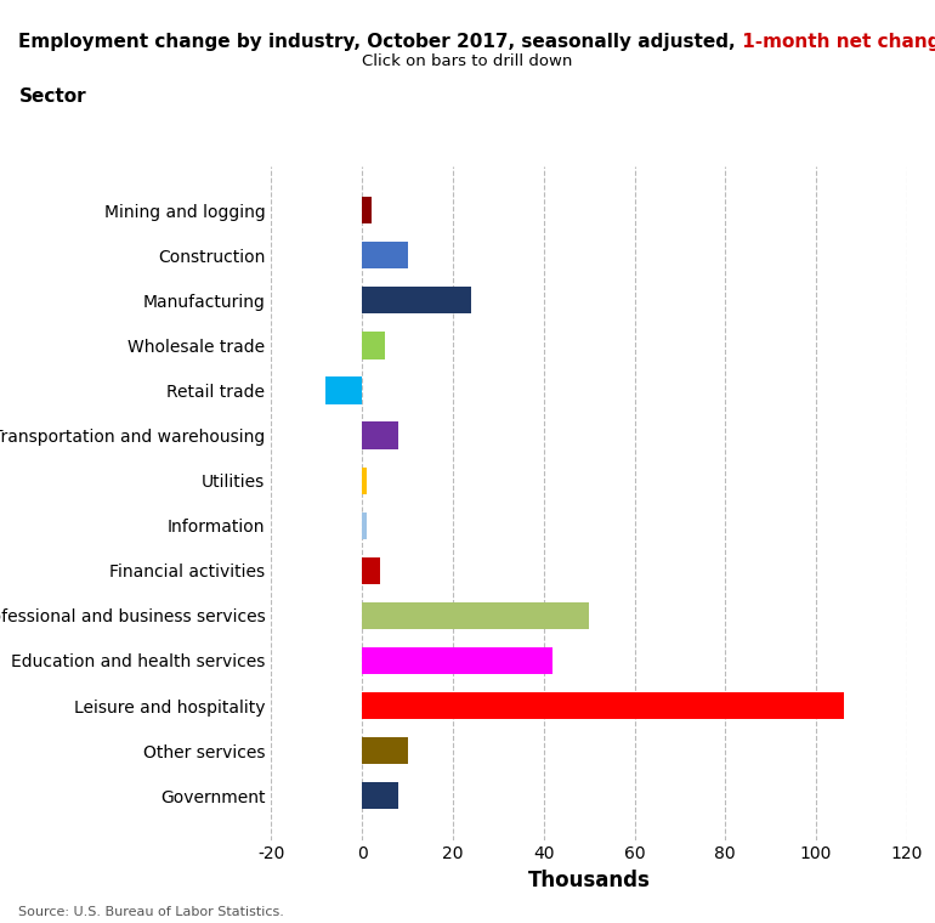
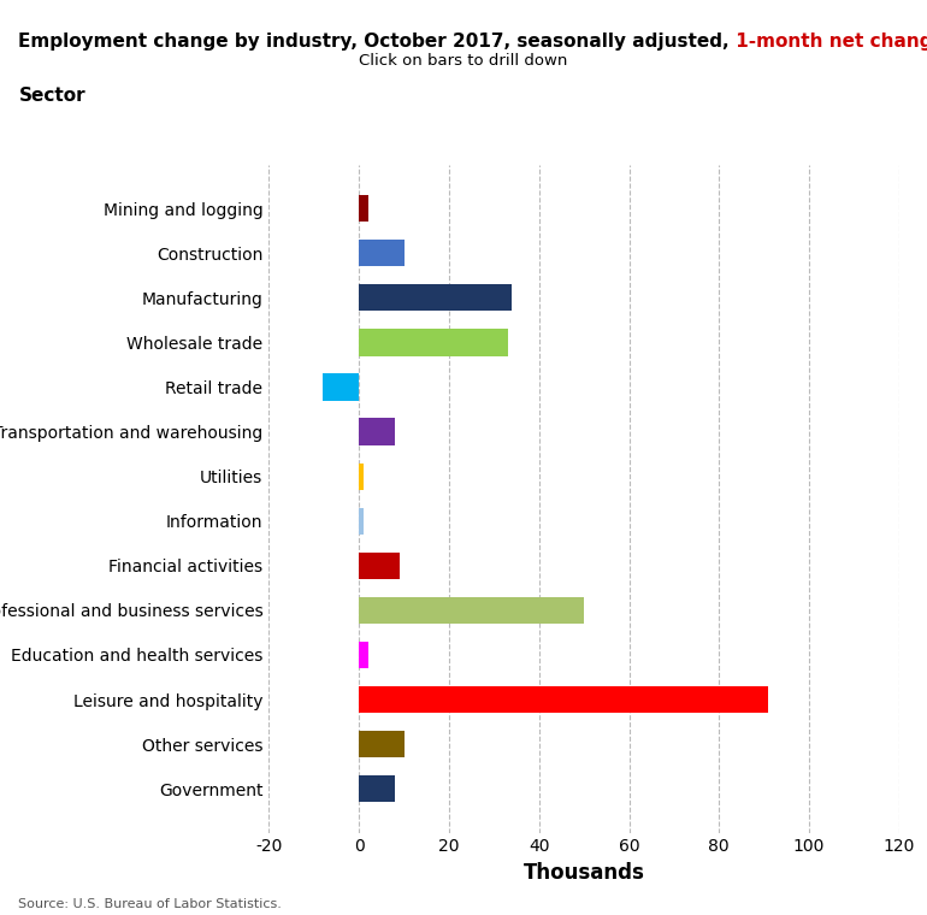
Manufacturing: 24 -> 34
Wholesale trade: 5 -> 33
Financial activities: 4 -> 9
Education and health services: 42 -> 2
Leisure and hospitality: 106 -> 91
